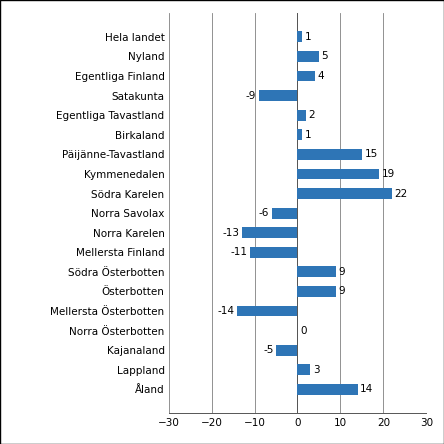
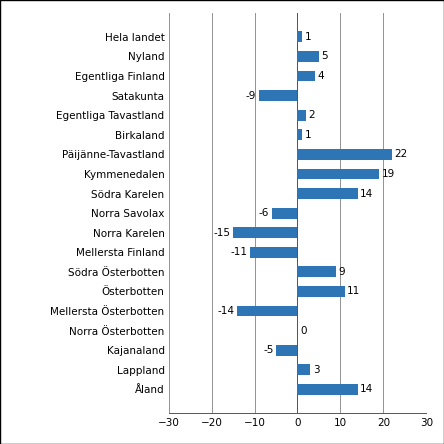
Päijänne-Tavastland: 15 -> 22
Södra Karelen: 22 -> 14
Norra Karelen: -13 -> -15
Österbotten: 9 -> 11
